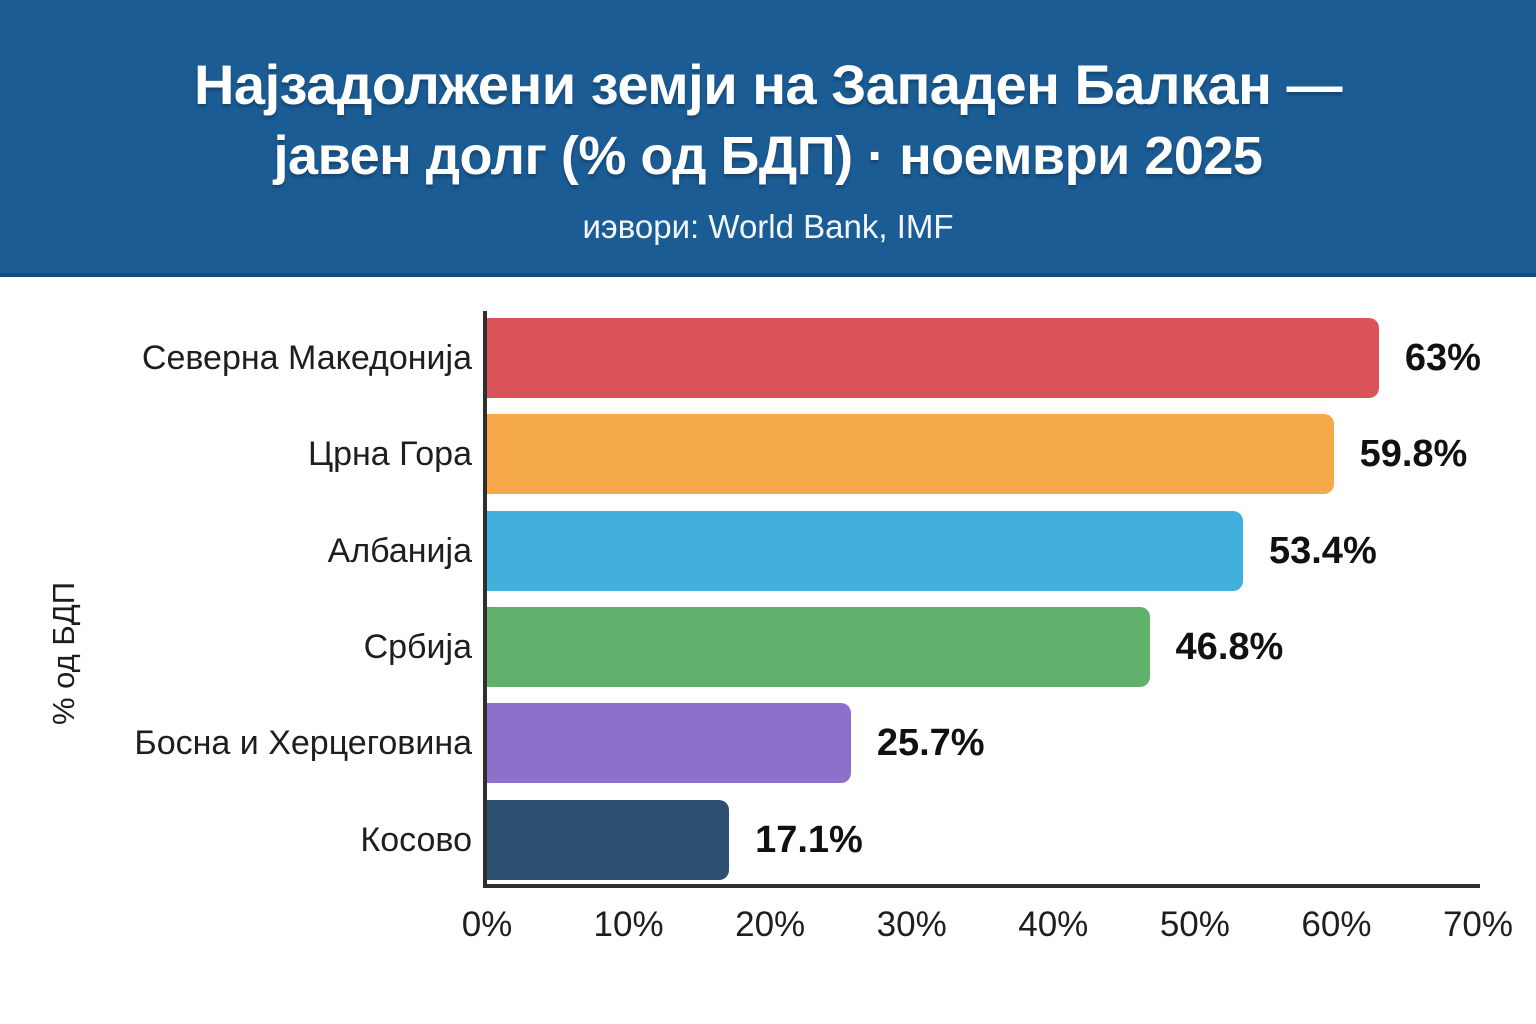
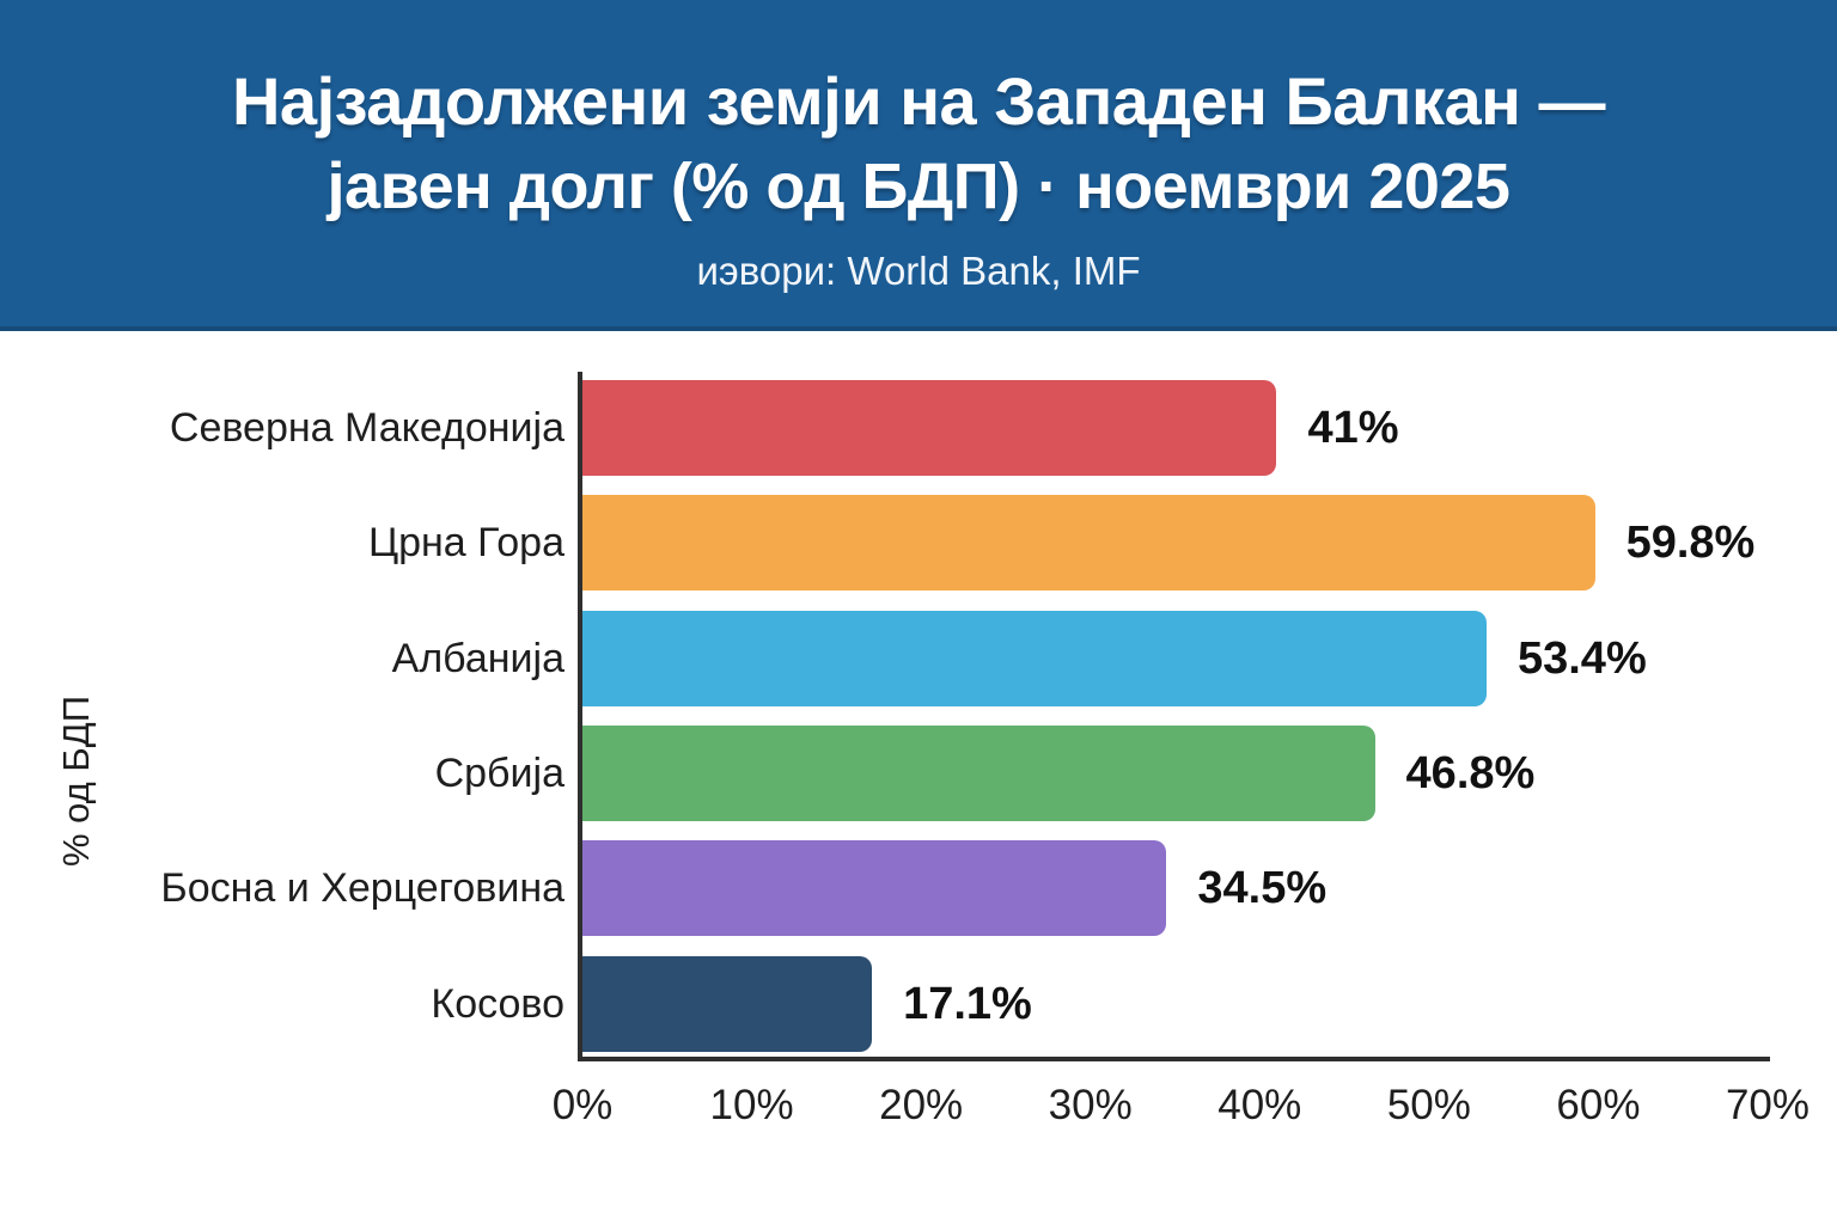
Северна Македонија: 63% -> 41%
Босна и Херцеговина: 25.7% -> 34.5%
